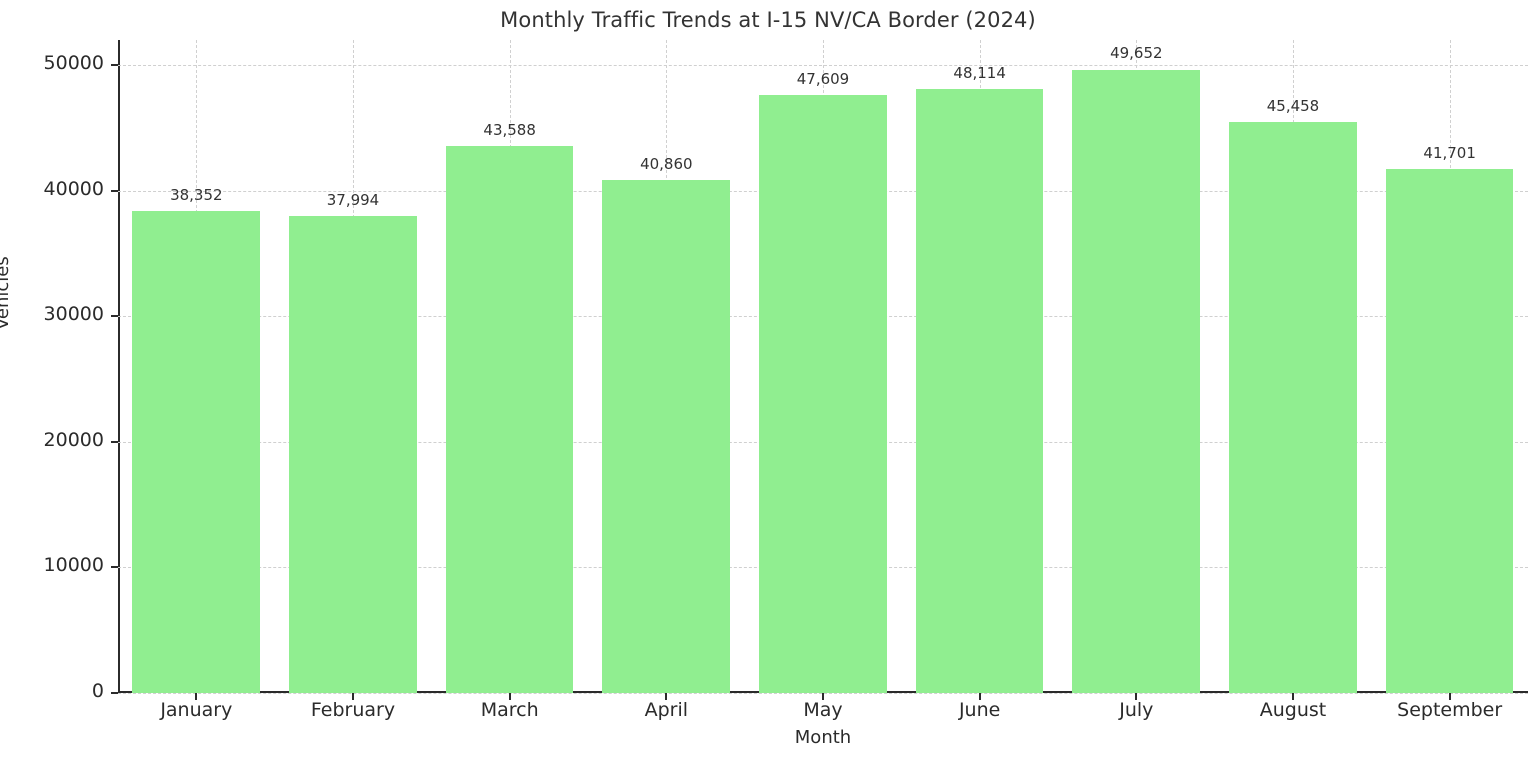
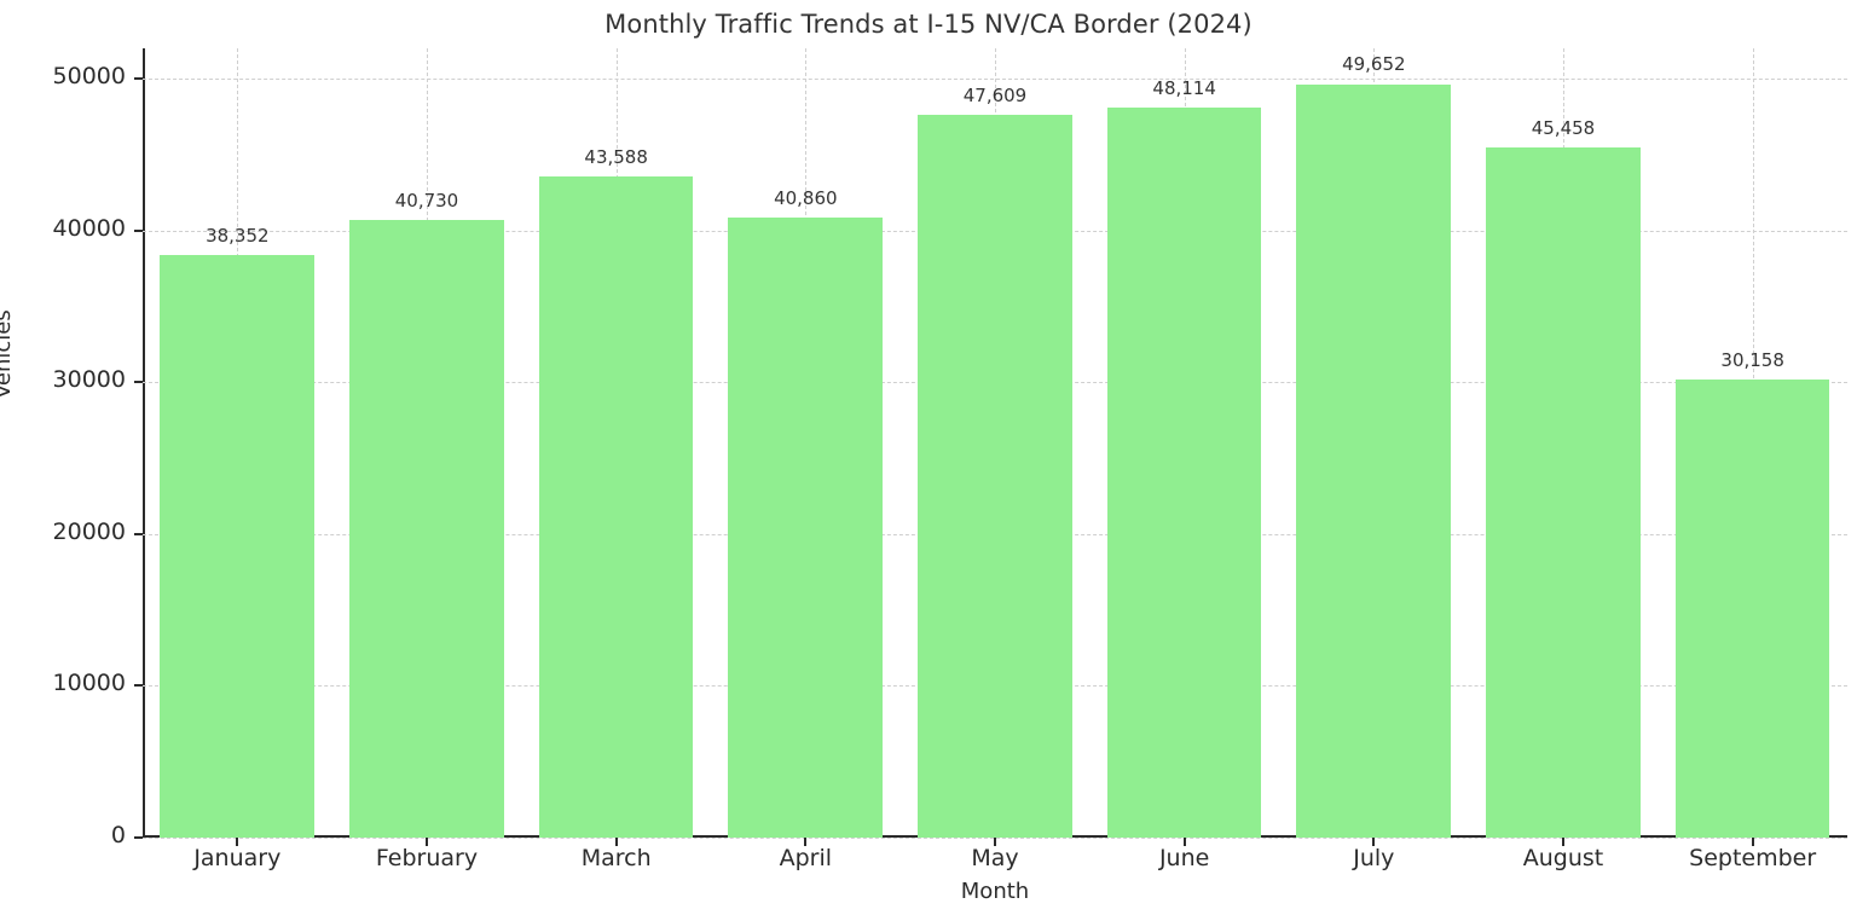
February: 37,994 -> 40,730
September: 41,701 -> 30,158
